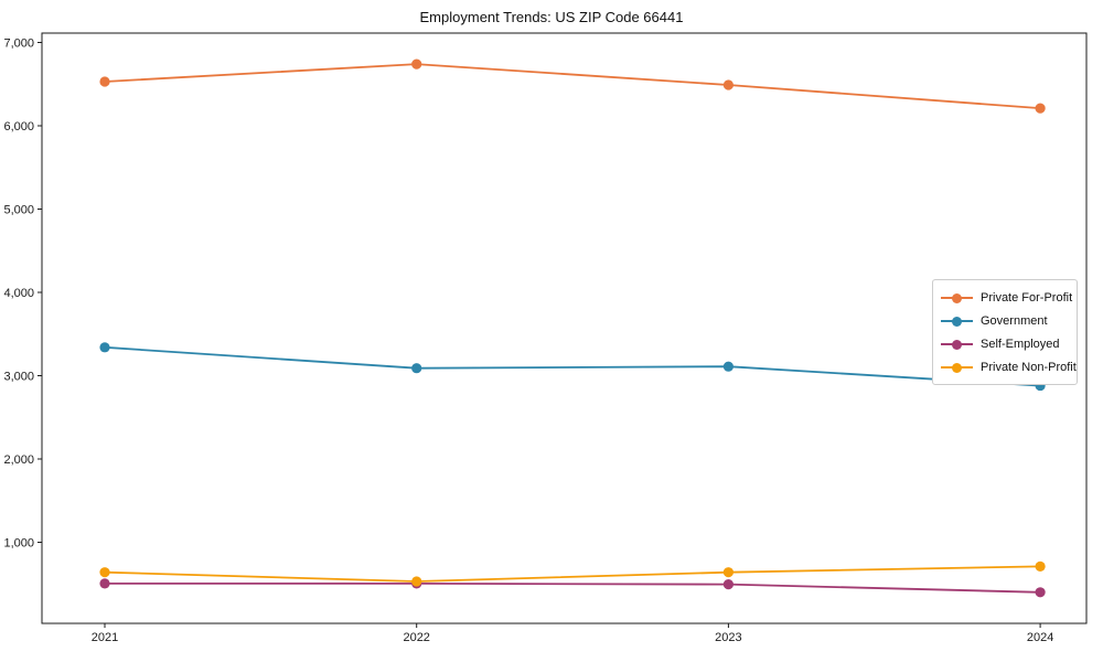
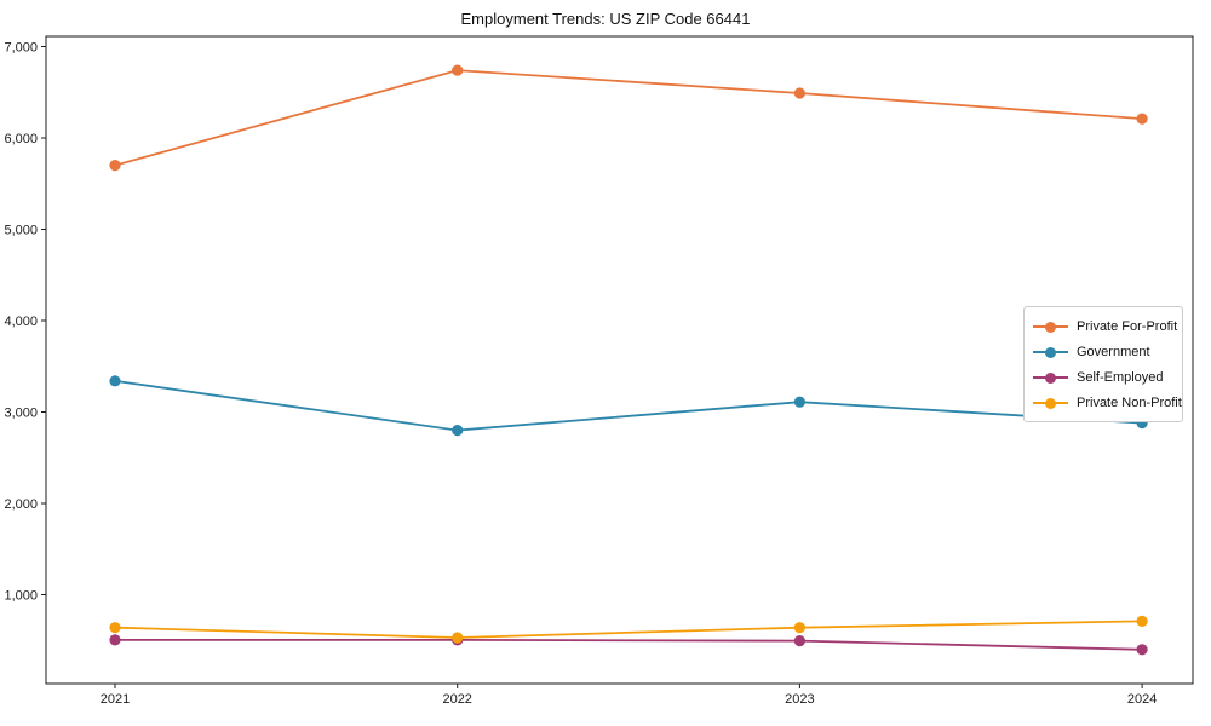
Private For-Profit/2021: 6500 -> 5700
Government/2022: 3100 -> 2800
